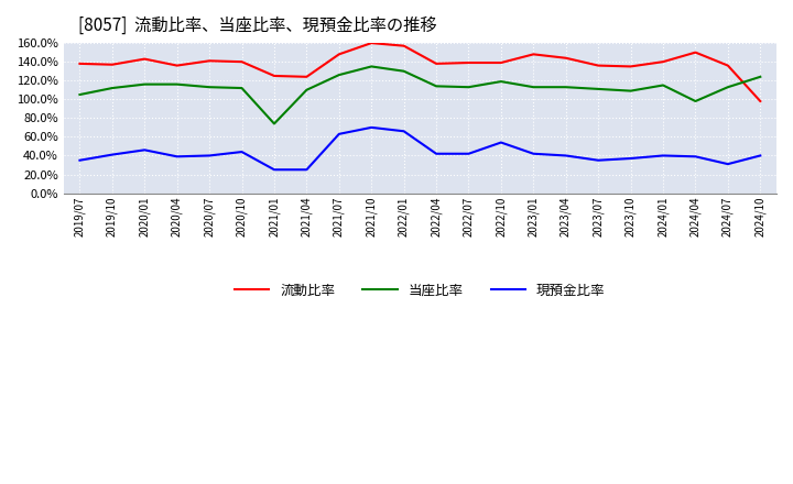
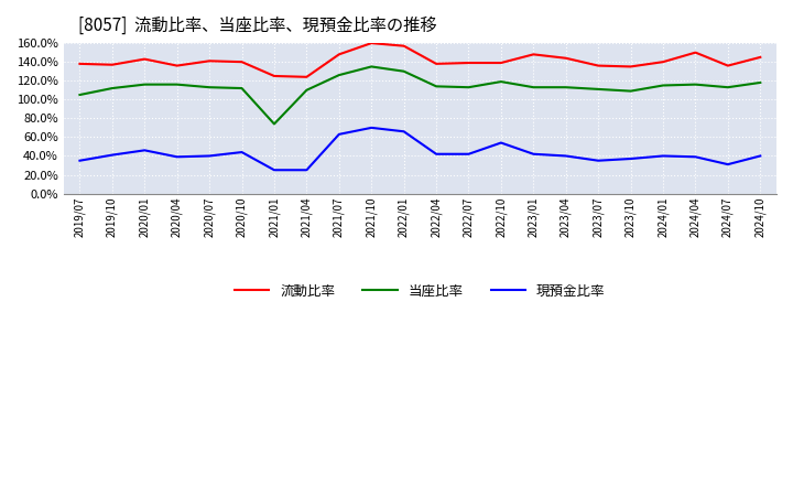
当座比率/2024/04: 98% -> 116%
流動比率/2024/10: 98% -> 145%
当座比率/2024/10: 124% -> 118%
